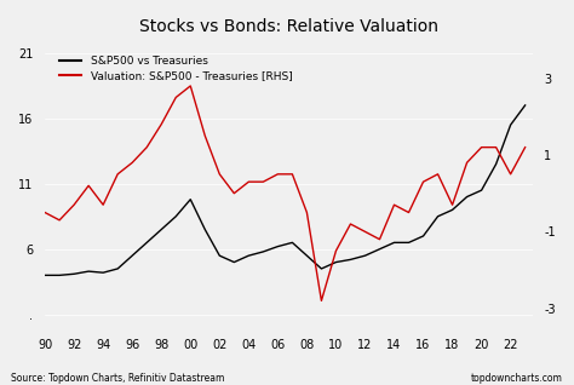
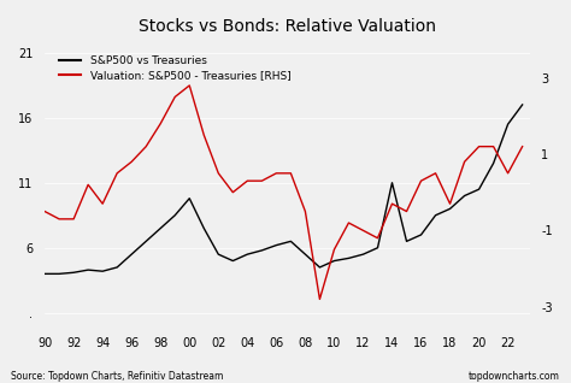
Valuation: S&P500 - Treasuries [RHS]/92: -0.3 -> -0.7
S&P500 vs Treasuries/14: 6.5 -> 11.0
